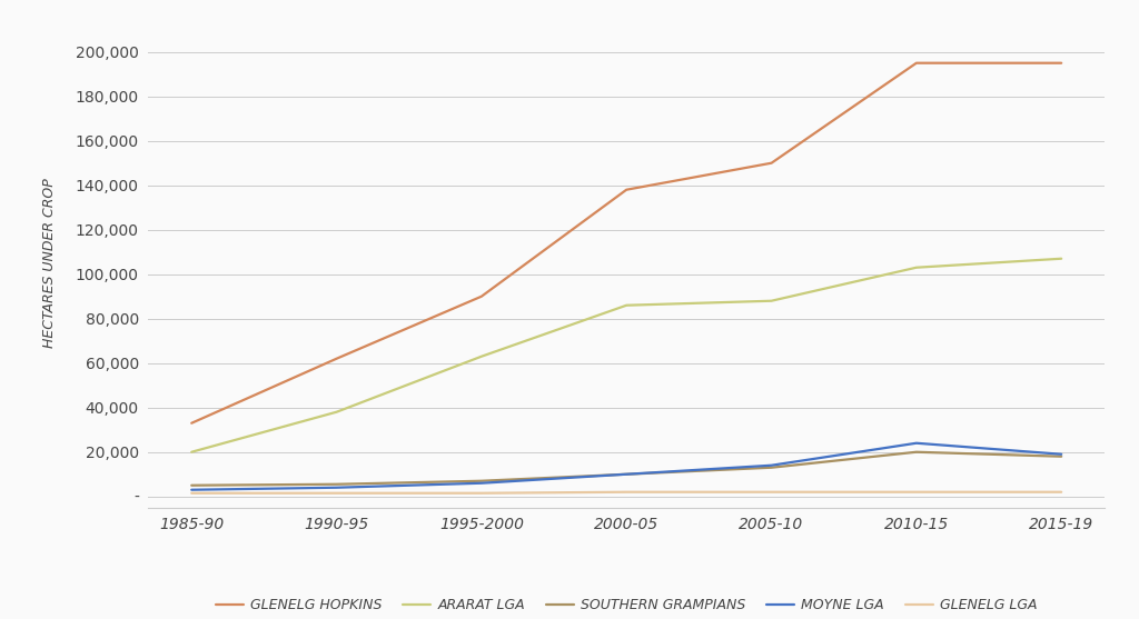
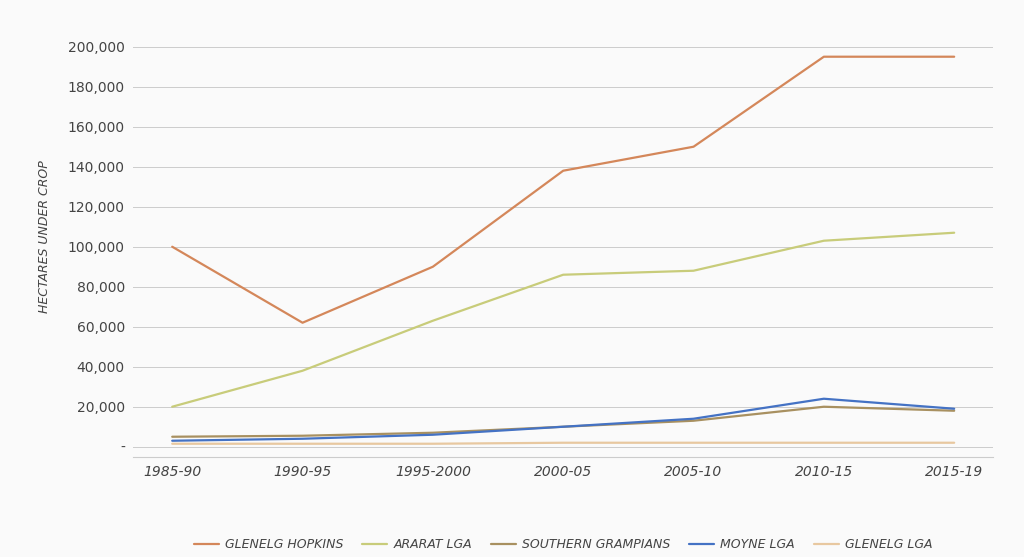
GLENELG HOPKINS/1985-90: 33,000 -> 100,000
